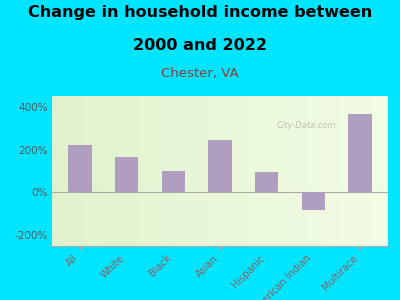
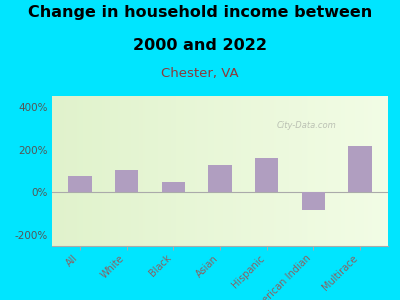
All: 220% -> 75%
White: 165% -> 105%
Black: 100% -> 50%
Asian: 245% -> 130%
Hispanic: 95% -> 160%
Multirace: 365% -> 215%
